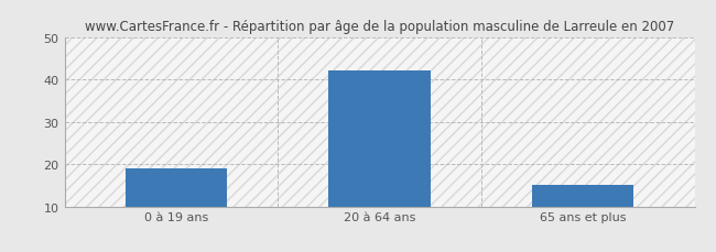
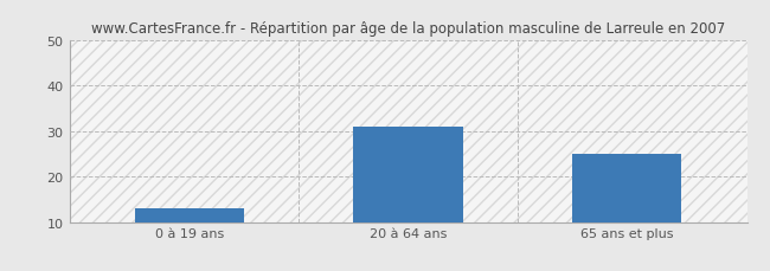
0 à 19 ans: 19 -> 13
20 à 64 ans: 42 -> 31
65 ans et plus: 15 -> 25
